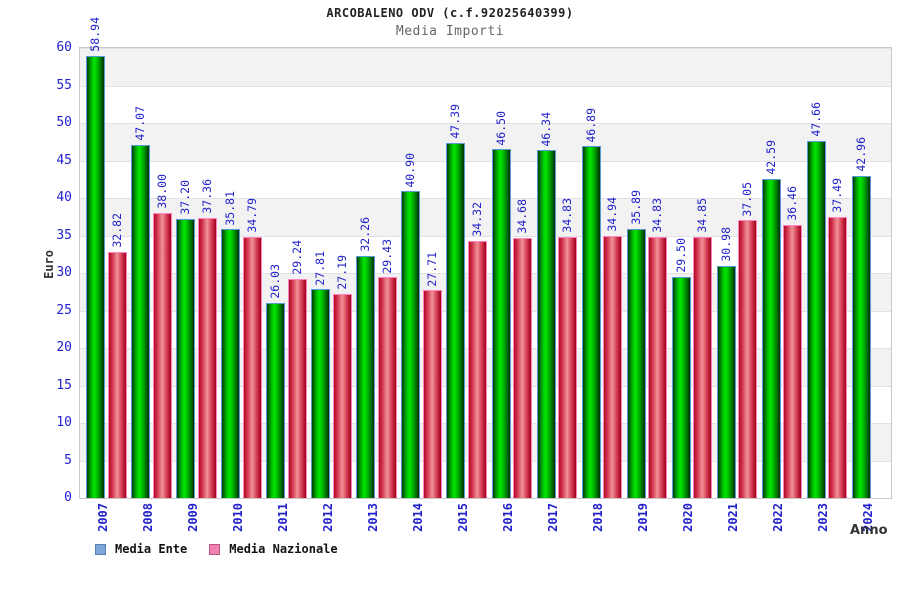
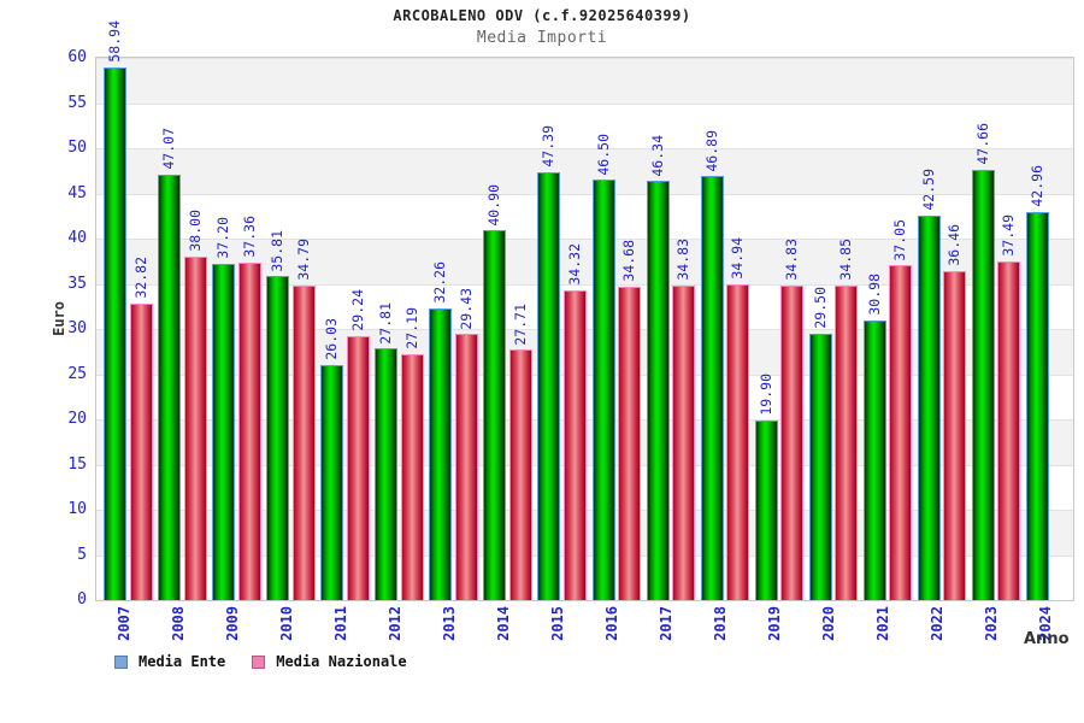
Media Ente/2019: 35.89 -> 19.90
